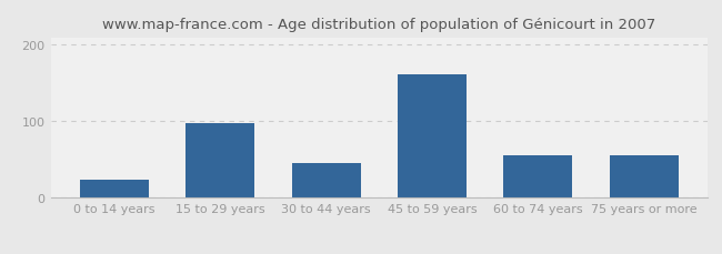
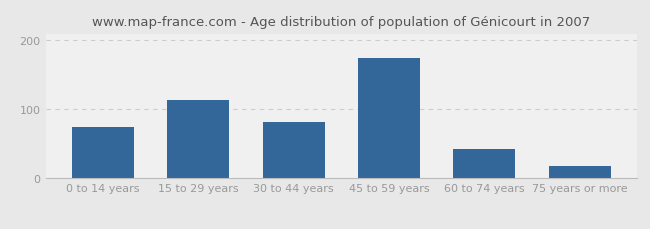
0 to 14 years: 24 -> 75
15 to 29 years: 98 -> 113
30 to 44 years: 46 -> 82
45 to 59 years: 162 -> 175
60 to 74 years: 56 -> 42
75 years or more: 56 -> 18
